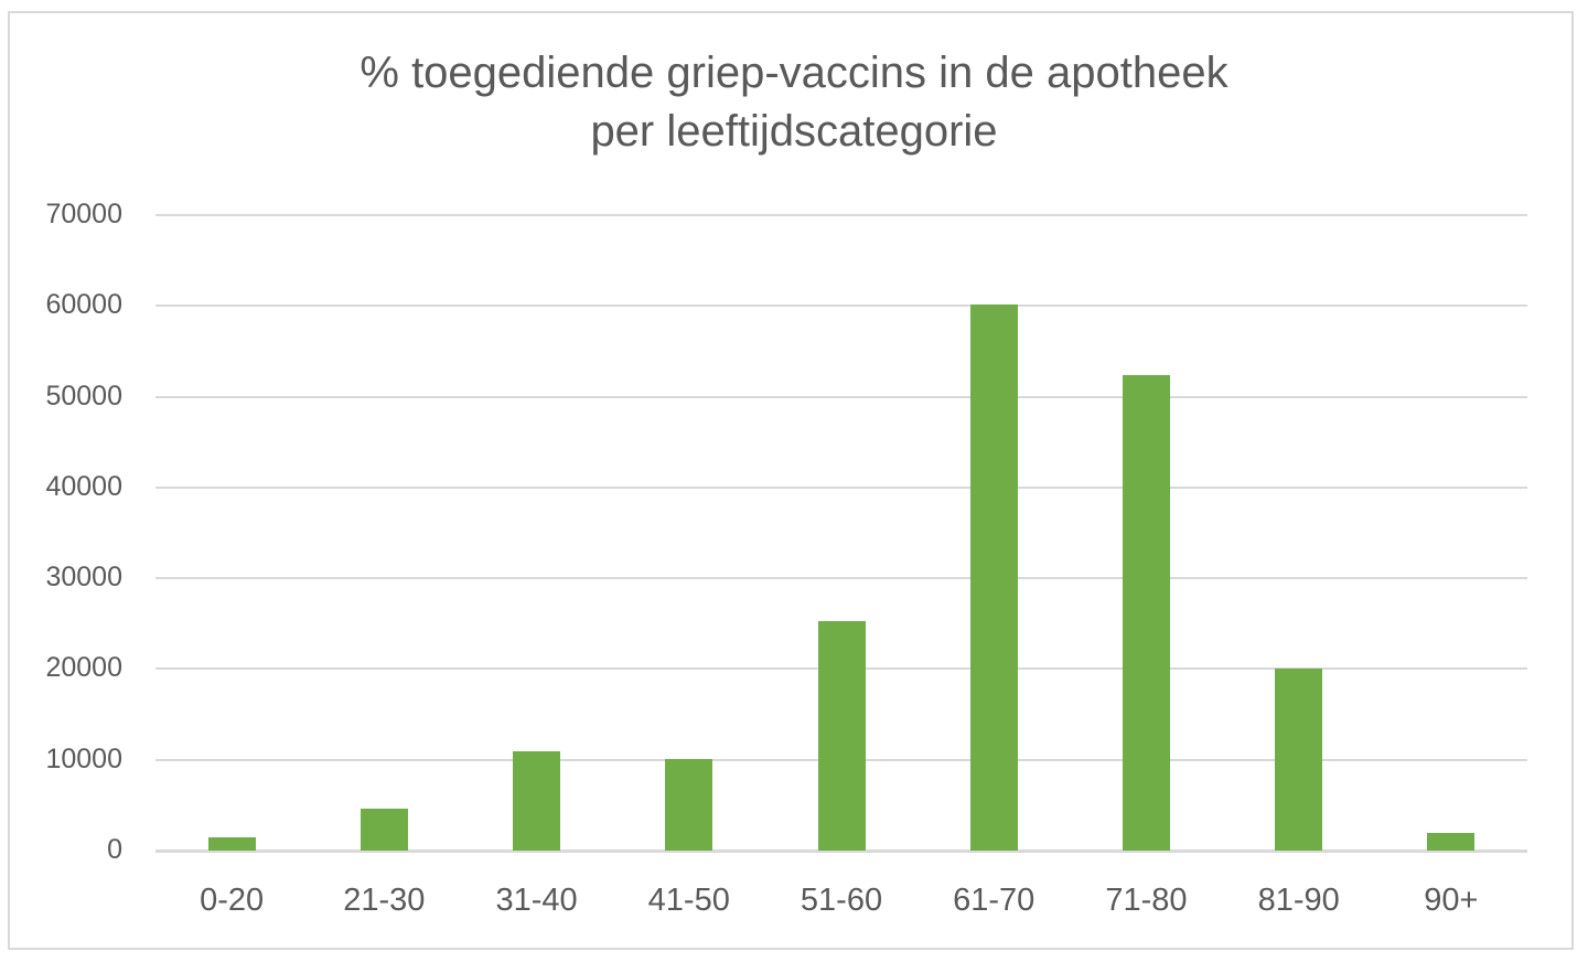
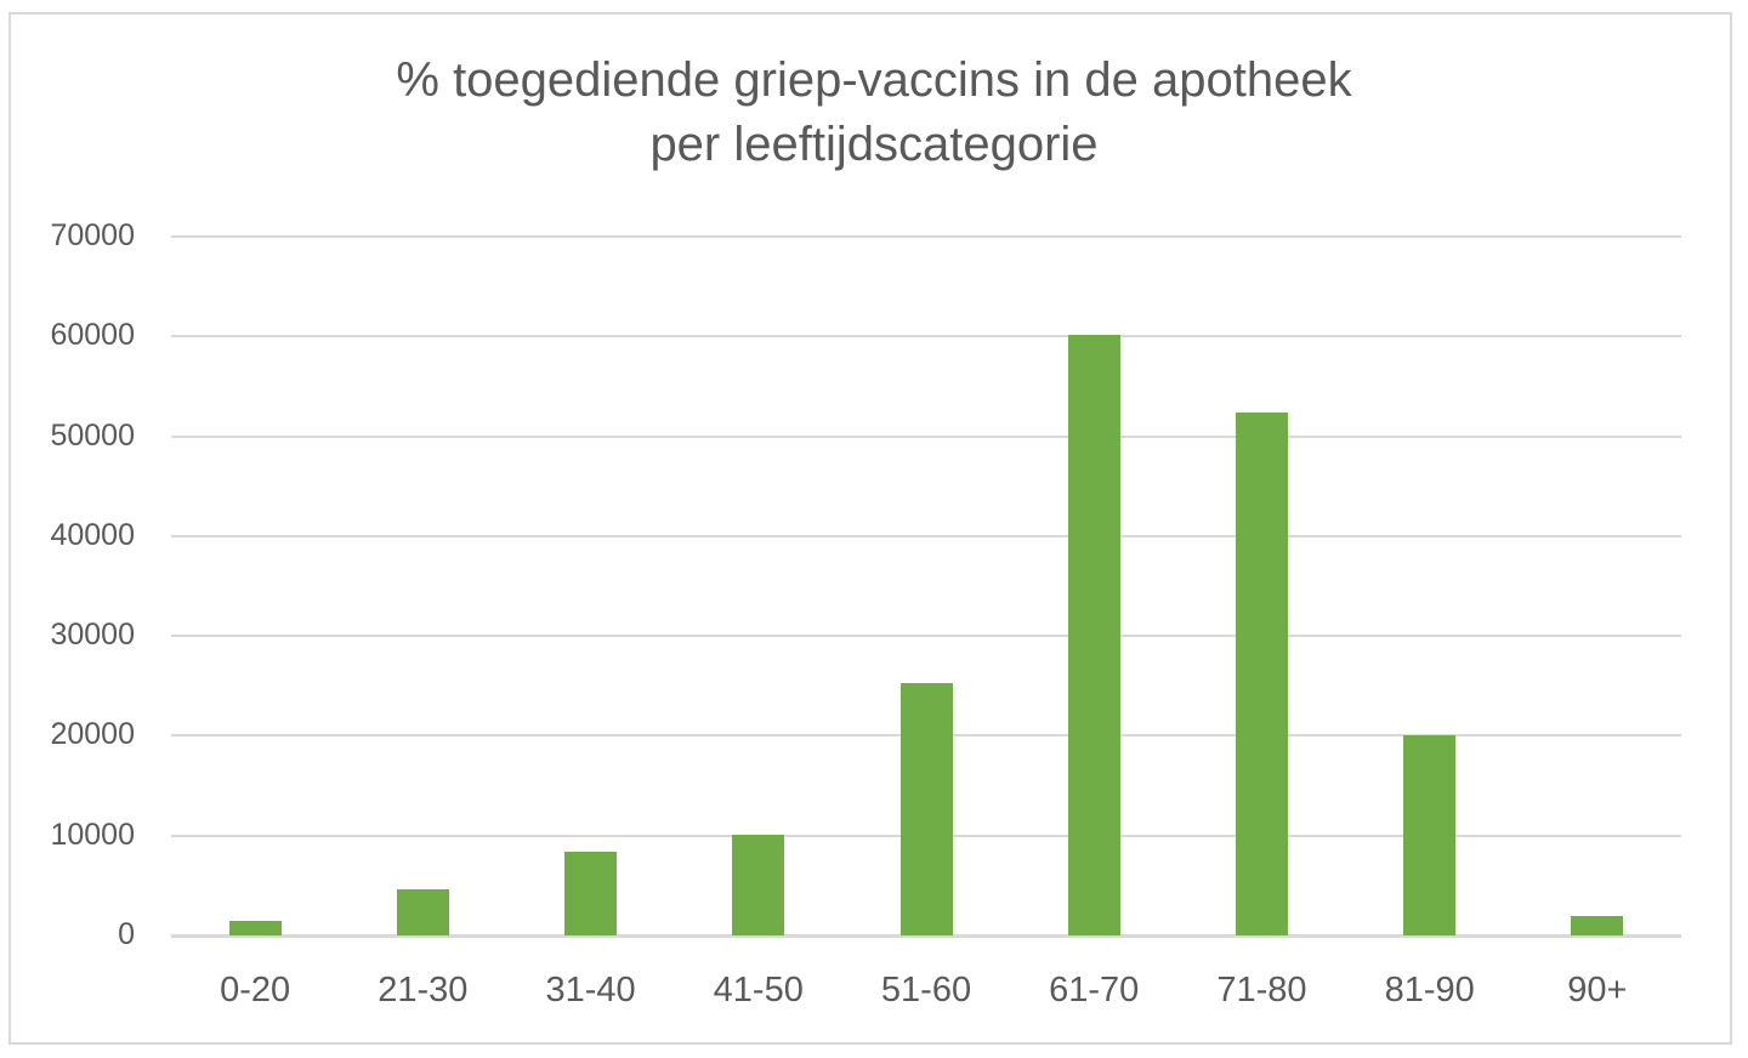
31-40: 11000 -> 8000
